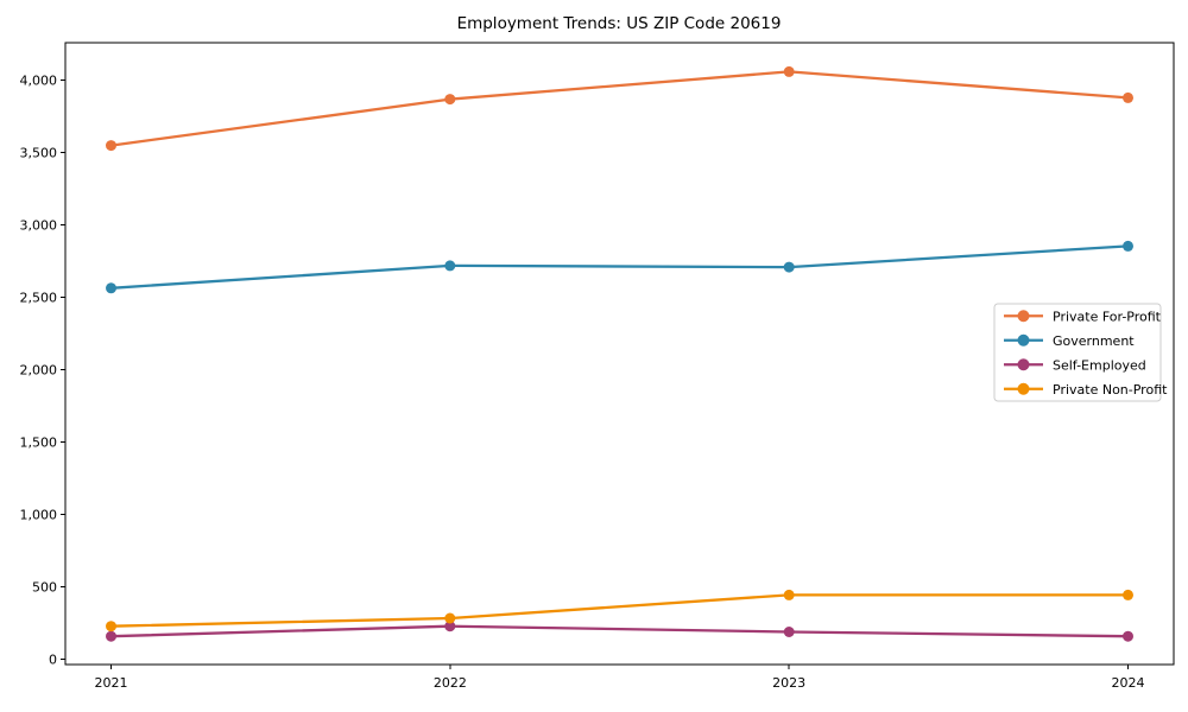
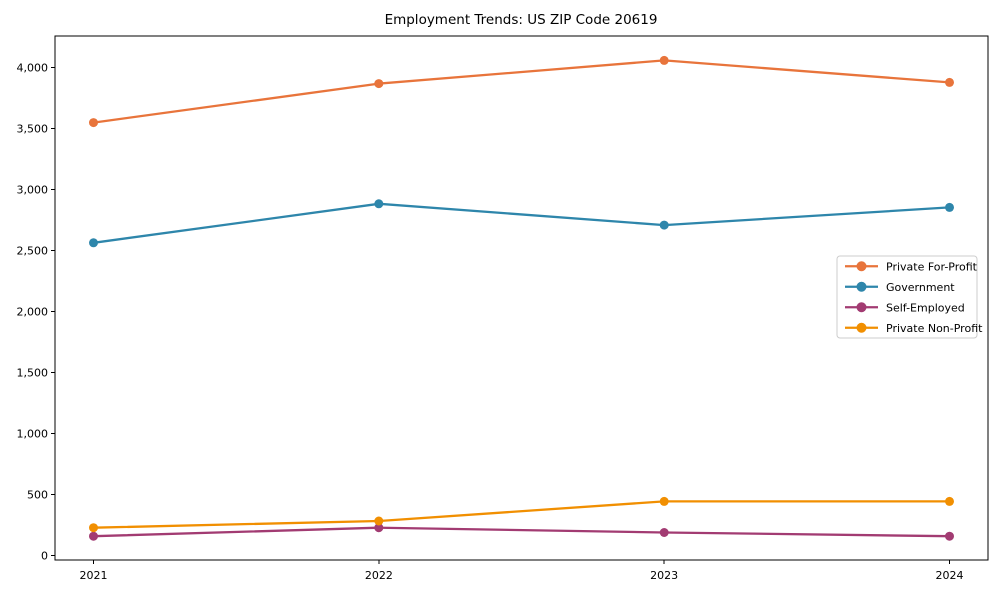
Government/2022: 2720 -> 2880
